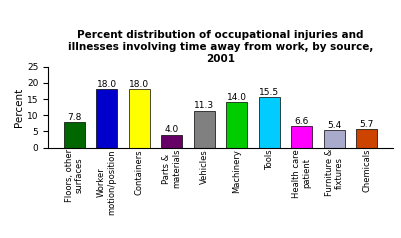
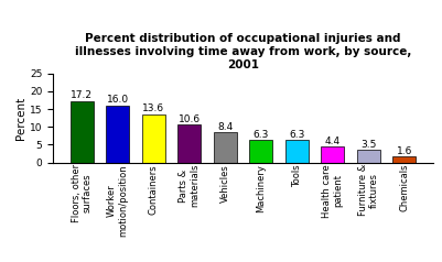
Floors, other surfaces: 7.8 -> 17.2
Worker motion/position: 18.0 -> 16.0
Containers: 18.0 -> 13.6
Parts & materials: 4.0 -> 10.6
Vehicles: 11.3 -> 8.4
Machinery: 14.0 -> 6.3
Tools: 15.5 -> 6.3
Health care patient: 6.6 -> 4.4
Furniture & fixtures: 5.4 -> 3.5
Chemicals: 5.7 -> 1.6
